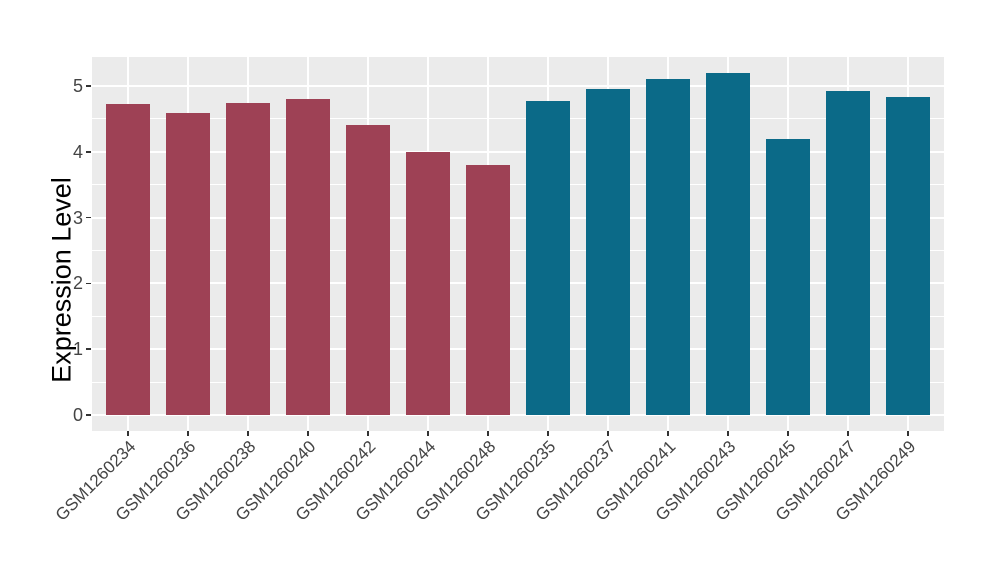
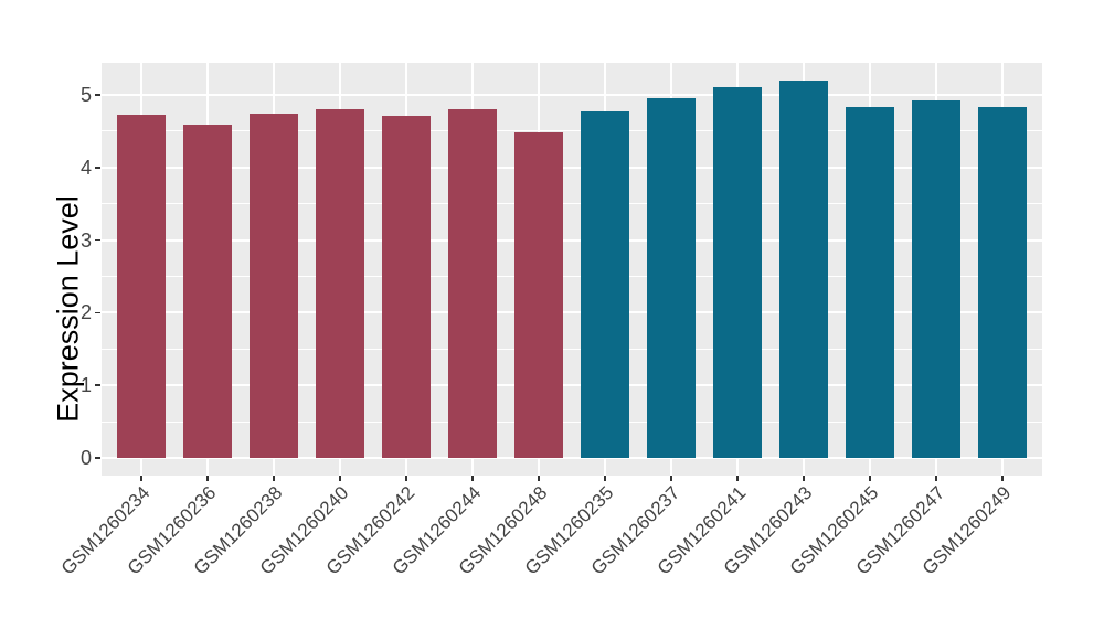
GSM1260242: 4.4 -> 4.7
GSM1260244: 4.0 -> 4.8
GSM1260248: 3.8 -> 4.5
GSM1260245: 4.2 -> 4.8
